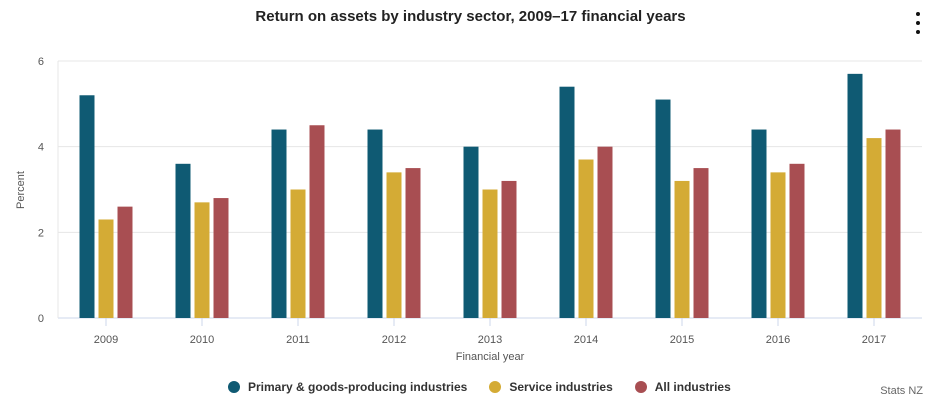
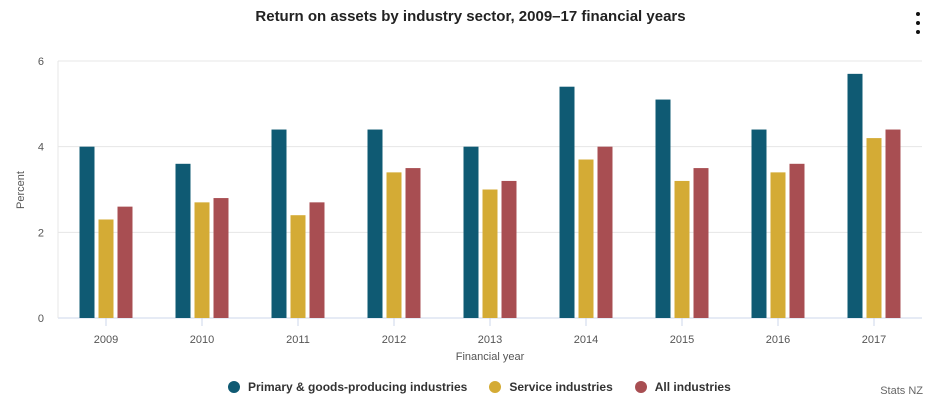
Primary & goods-producing industries/2009: 5.2 -> 4.0
Service industries/2011: 3.0 -> 2.4
All industries/2011: 4.5 -> 2.7
